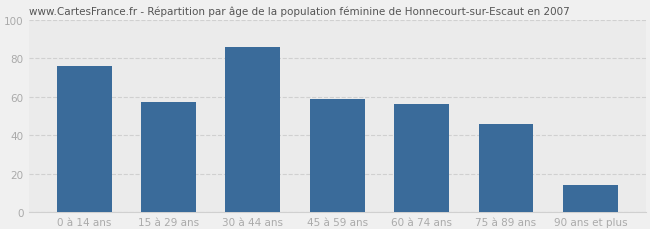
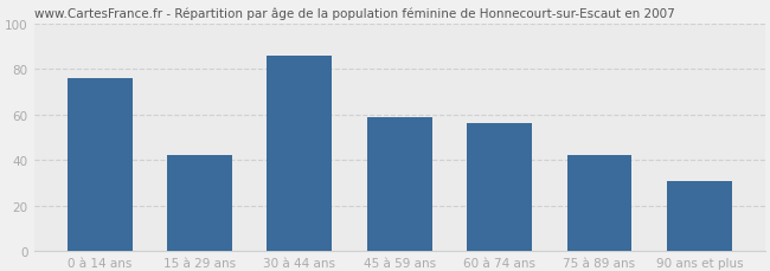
15 à 29 ans: 57 -> 42
75 à 89 ans: 46 -> 42
90 ans et plus: 14 -> 31
